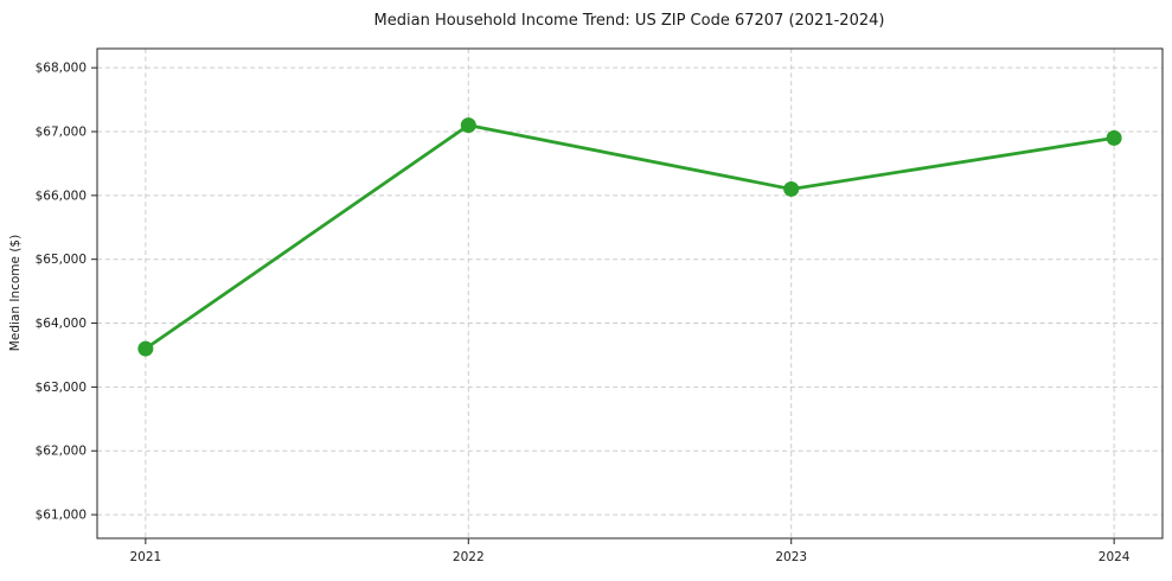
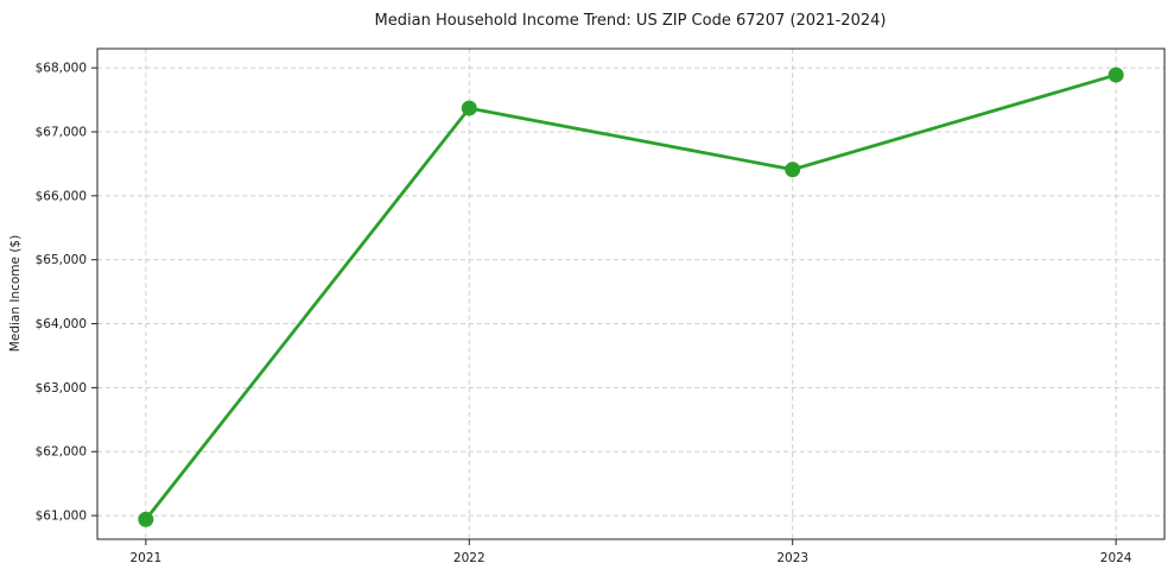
2021: $63600 -> $60900
2022: $67100 -> $67400
2023: $66100 -> $66400
2024: $66900 -> $67900
